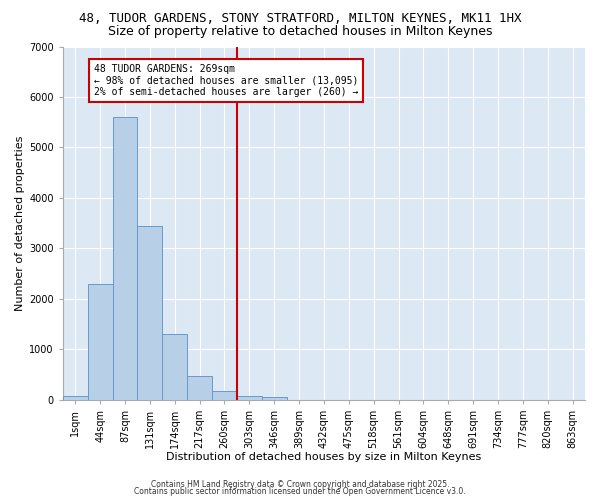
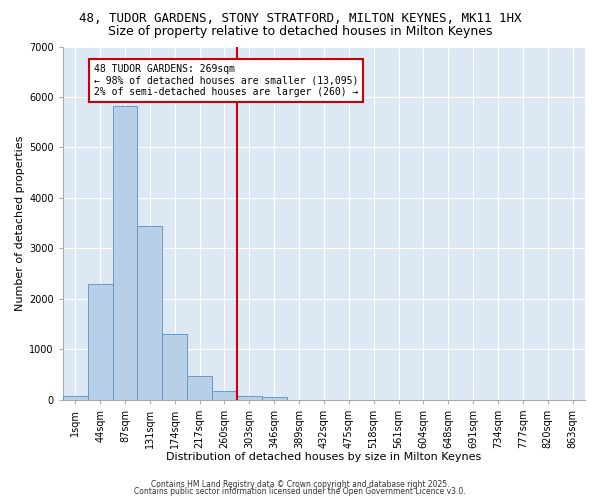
87sqm: 5600 -> 5820
